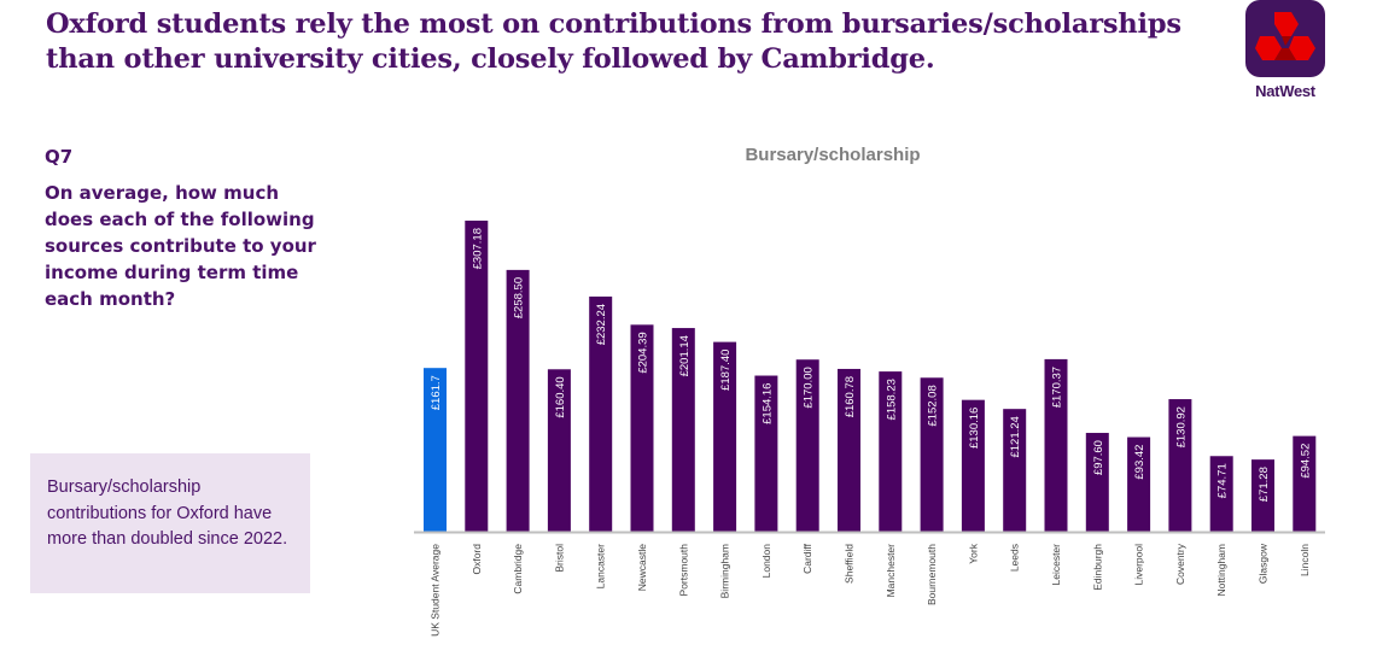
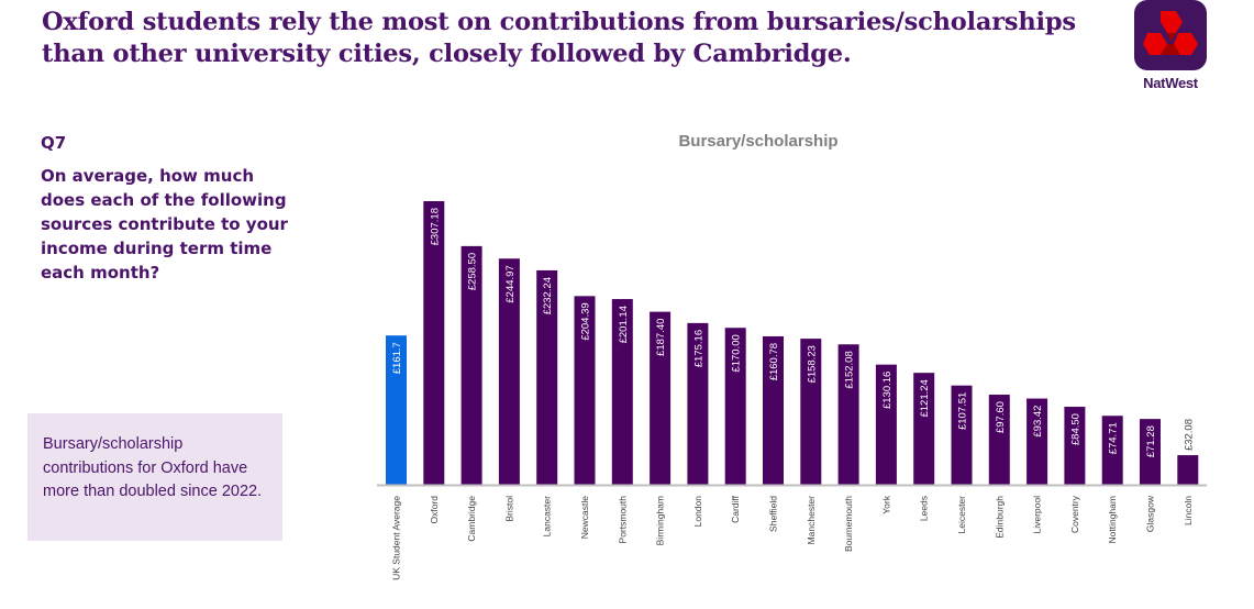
Bristol: £160.40 -> £244.97
London: £154.16 -> £175.16
Leicester: £170.37 -> £107.51
Coventry: £130.92 -> £84.50
Lincoln: £94.52 -> £32.08
